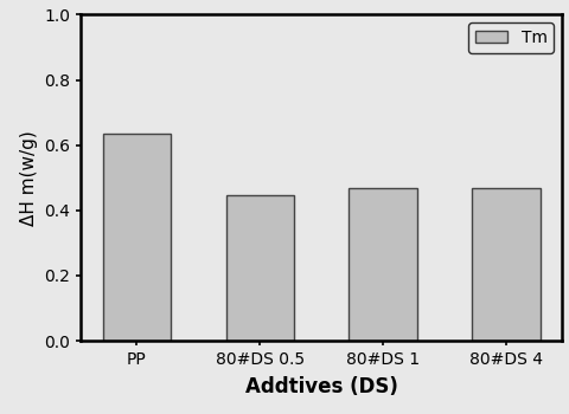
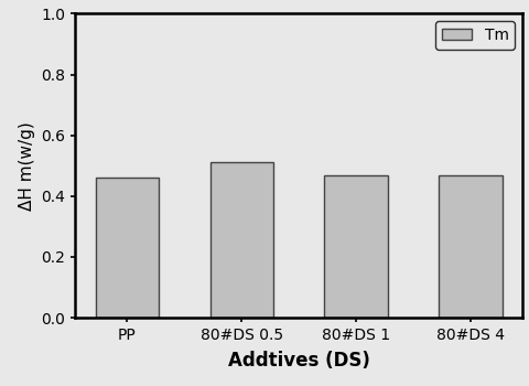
PP: 0.635 -> 0.462
80#DS 0.5: 0.445 -> 0.513
